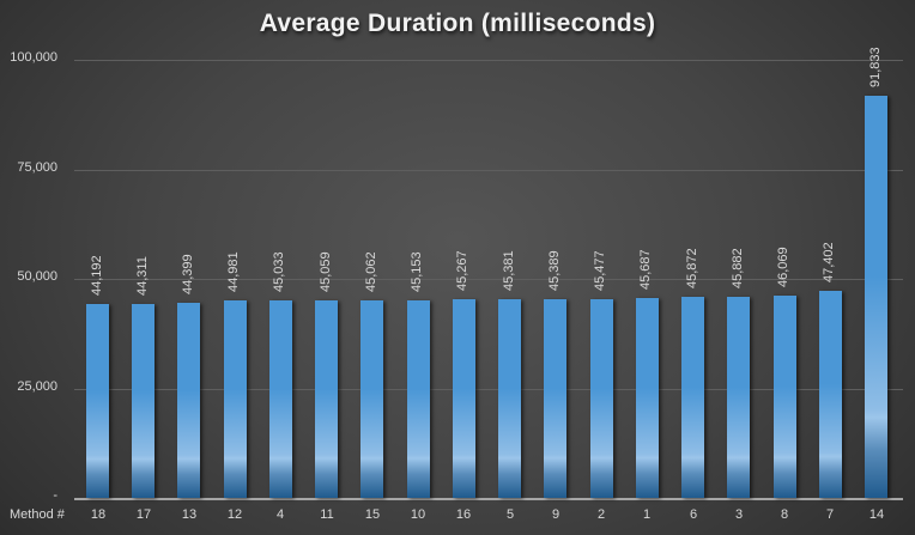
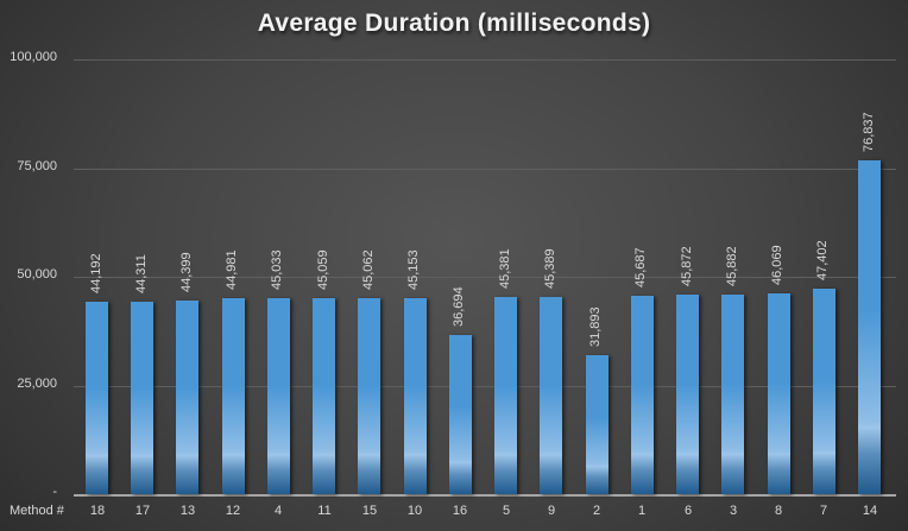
16: 45,267 -> 36,694
2: 45,477 -> 31,893
14: 91,833 -> 76,837
